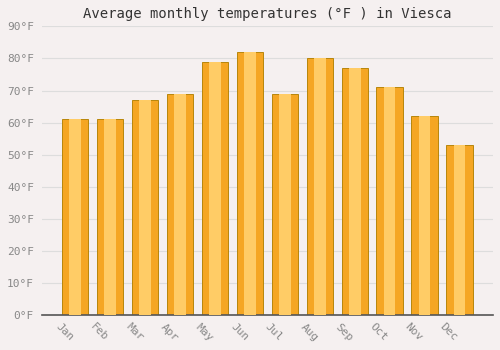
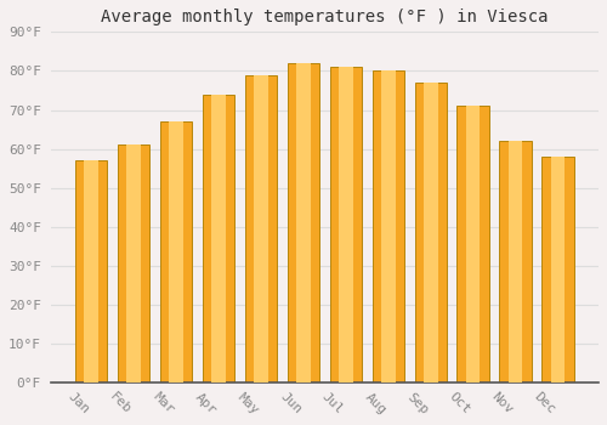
Jan: 61°F -> 57°F
Apr: 69°F -> 74°F
Jul: 69°F -> 81°F
Dec: 53°F -> 58°F
